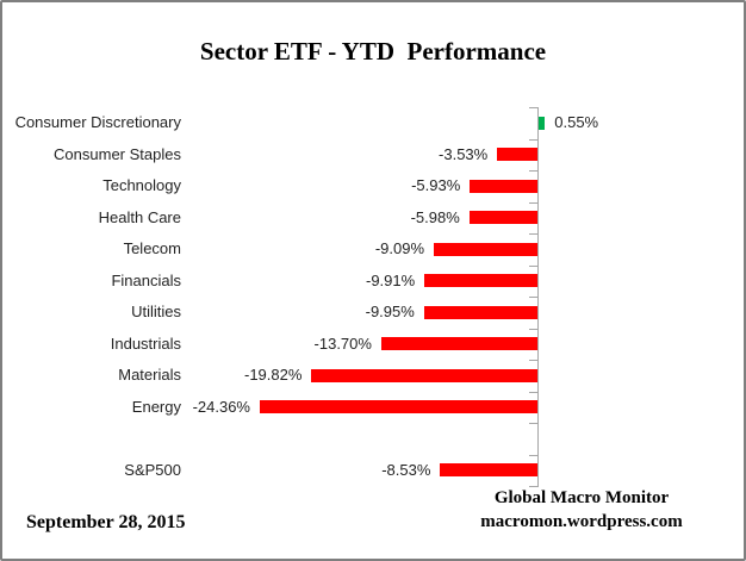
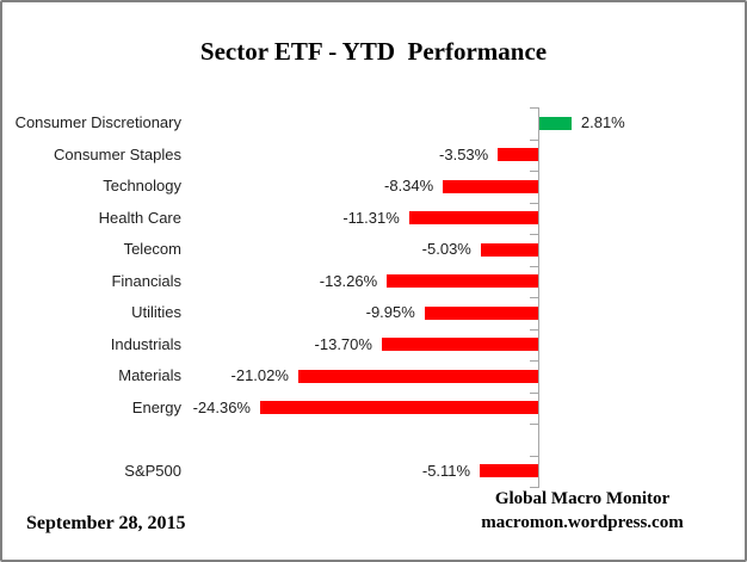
Consumer Discretionary: 0.55% -> 2.81%
Technology: -5.93% -> -8.34%
Health Care: -5.98% -> -11.31%
Telecom: -9.09% -> -5.03%
Financials: -9.91% -> -13.26%
Materials: -19.82% -> -21.02%
S&P500: -8.53% -> -5.11%
